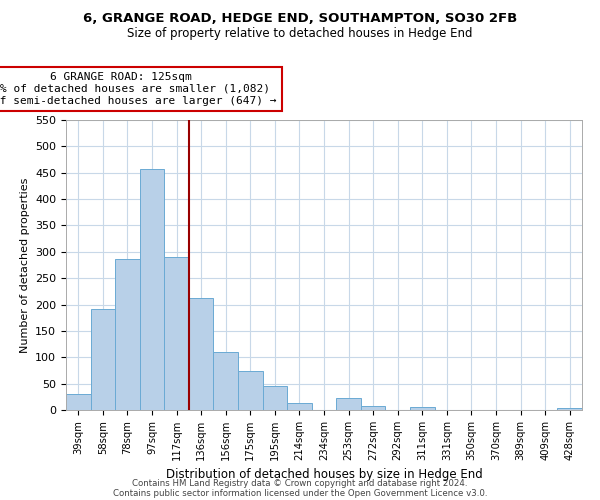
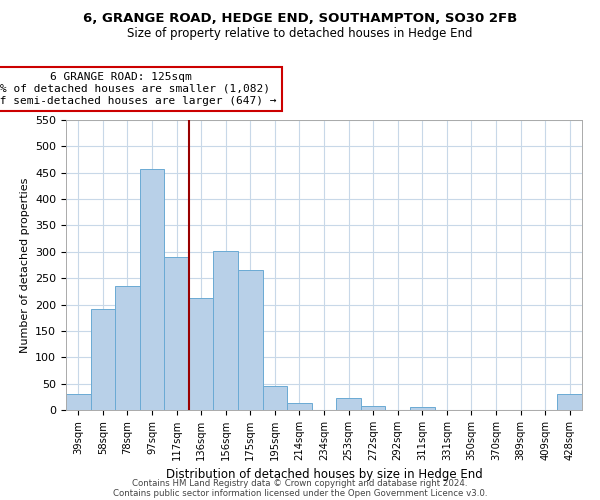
78sqm: 287 -> 236
156sqm: 110 -> 302
175sqm: 74 -> 266
428sqm: 3 -> 30
